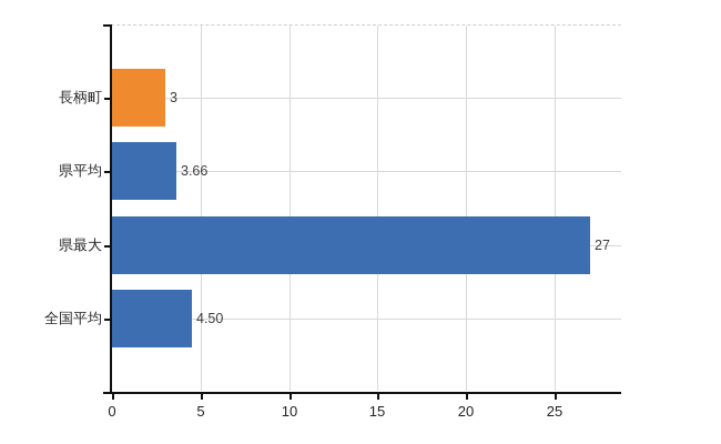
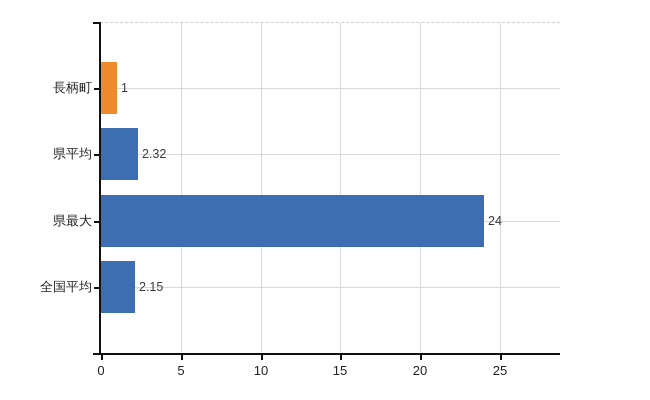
長柄町: 3 -> 1
県平均: 3.66 -> 2.32
県最大: 27 -> 24
全国平均: 4.50 -> 2.15
